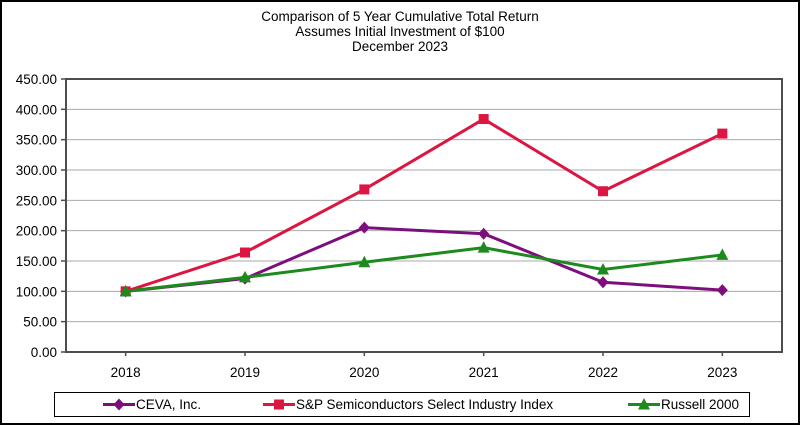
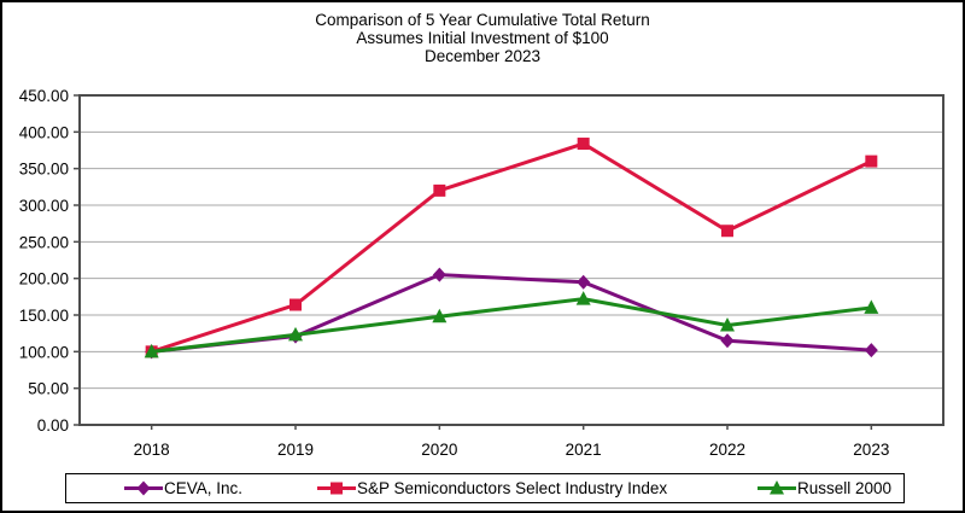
S&P Semiconductors Select Industry Index/2020: 270 -> 320
